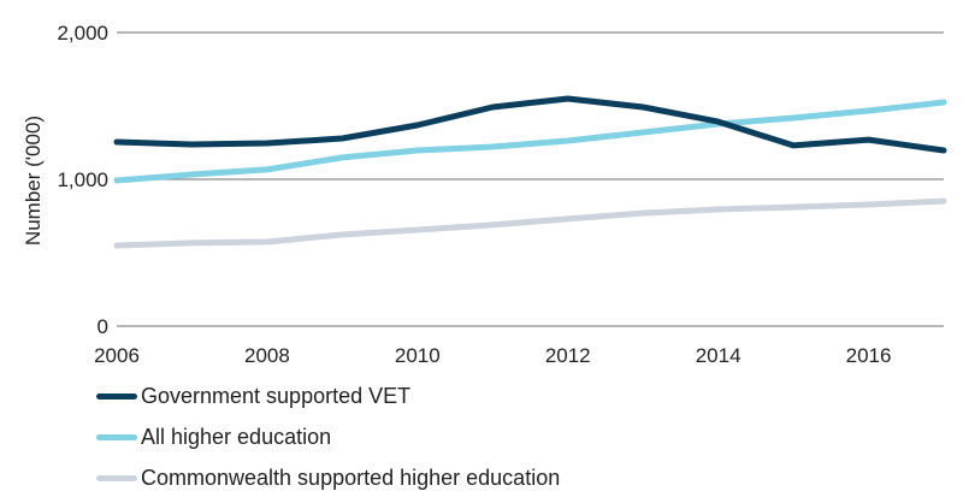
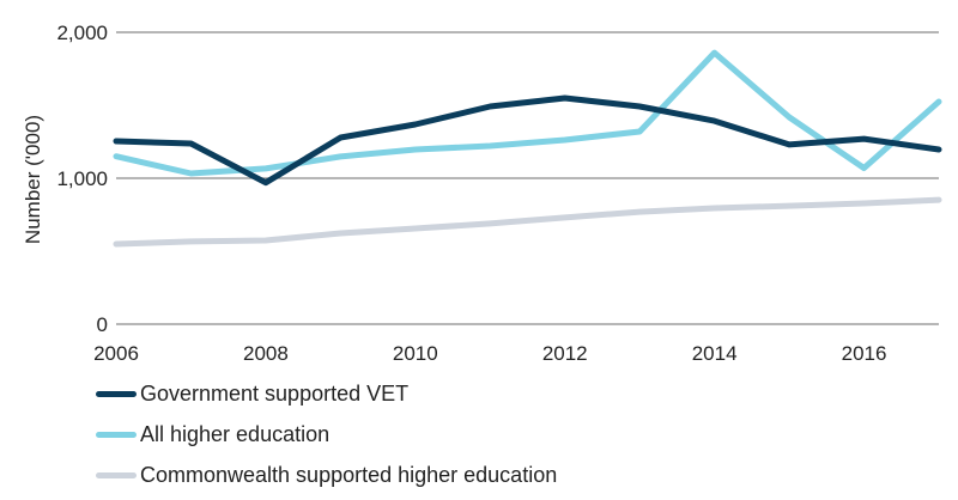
All higher education/2006: 990 -> 1150
Government supported VET/2008: 1250 -> 970
All higher education/2014: 1380 -> 1860
All higher education/2016: 1470 -> 1070
